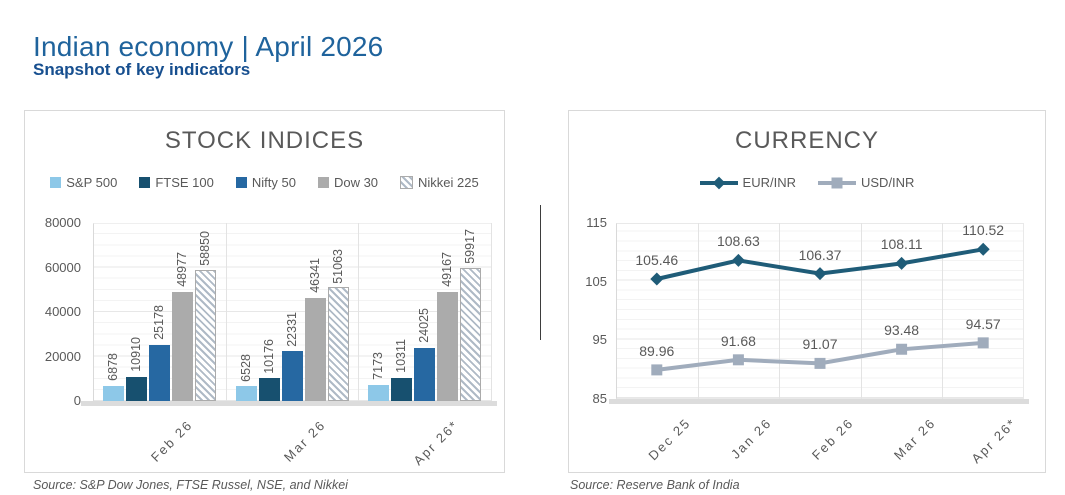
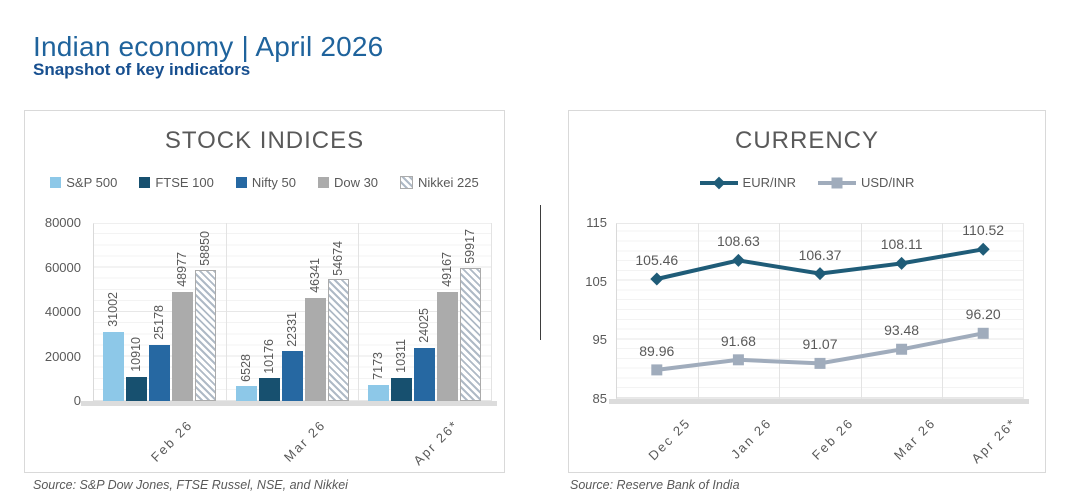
STOCK INDICES/S&P 500/Feb 26: 6878 -> 31002
STOCK INDICES/Nikkei 225/Mar 26: 51063 -> 54674
CURRENCY/USD/INR/Apr 26*: 94.57 -> 96.20
